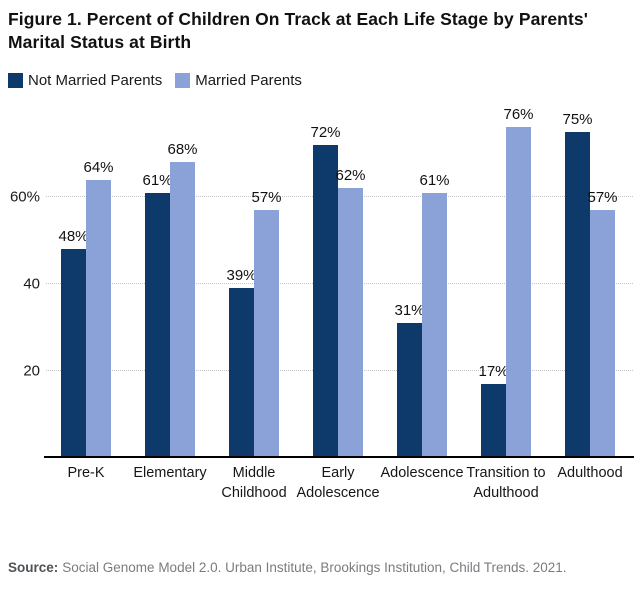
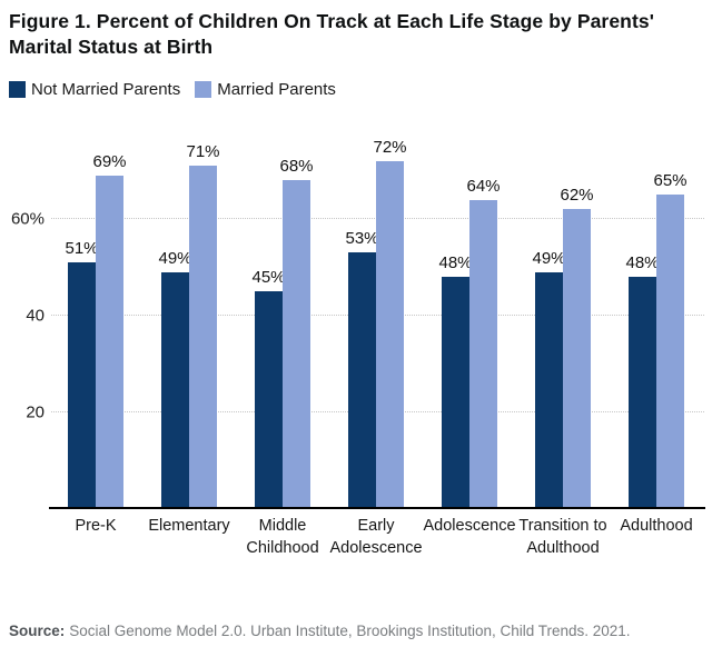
Not Married Parents/Pre-K: 48% -> 51%
Married Parents/Pre-K: 64% -> 69%
Not Married Parents/Elementary: 61% -> 49%
Married Parents/Elementary: 68% -> 71%
Not Married Parents/Middle Childhood: 39% -> 45%
Married Parents/Middle Childhood: 57% -> 68%
Not Married Parents/Early Adolescence: 72% -> 53%
Married Parents/Early Adolescence: 62% -> 72%
Not Married Parents/Adolescence: 31% -> 48%
Married Parents/Adolescence: 61% -> 64%
Not Married Parents/Transition to Adulthood: 17% -> 49%
Married Parents/Transition to Adulthood: 76% -> 62%
Not Married Parents/Adulthood: 75% -> 48%
Married Parents/Adulthood: 57% -> 65%
